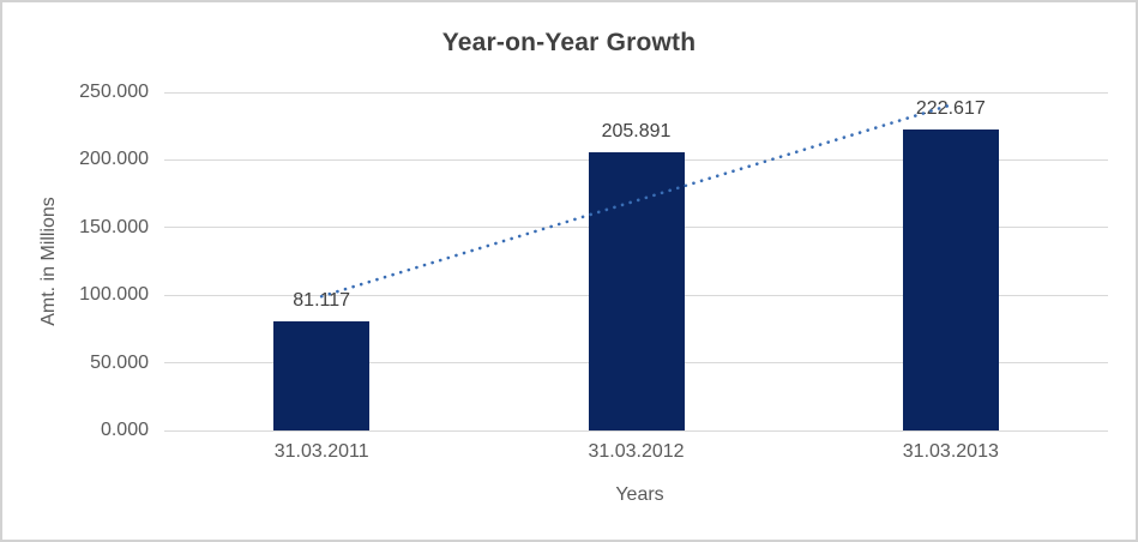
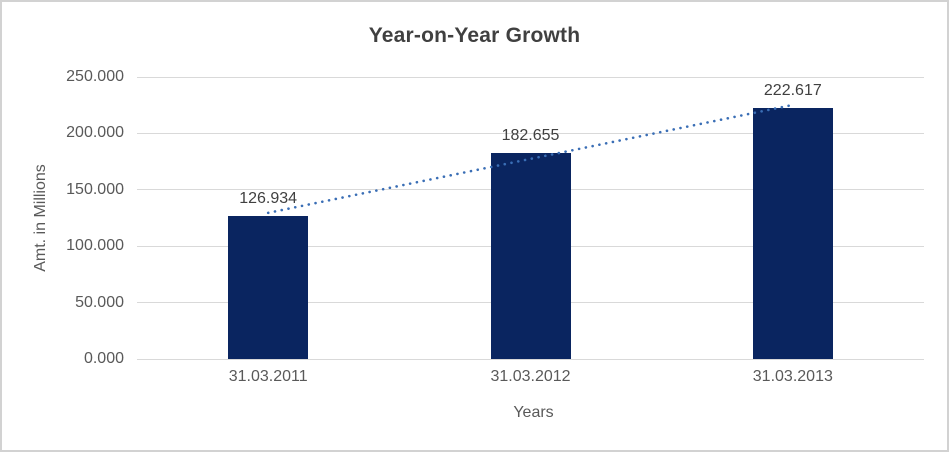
31.03.2011: 81.117 -> 126.934
31.03.2012: 205.891 -> 182.655
